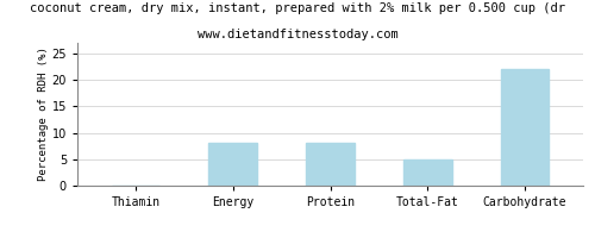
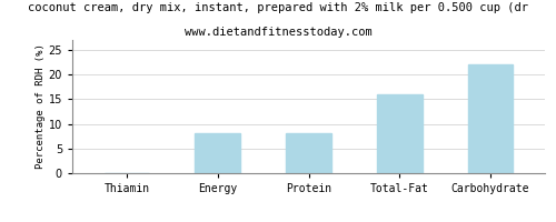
Total-Fat: 5 -> 16
